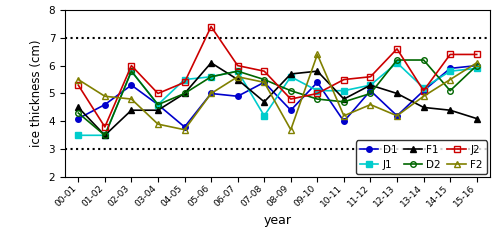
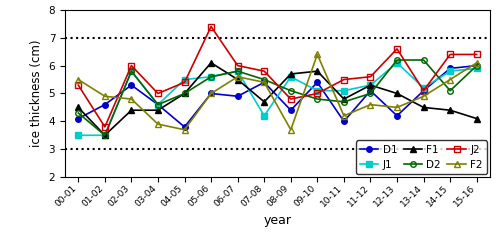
F2/12-13: 4.2 -> 4.5
